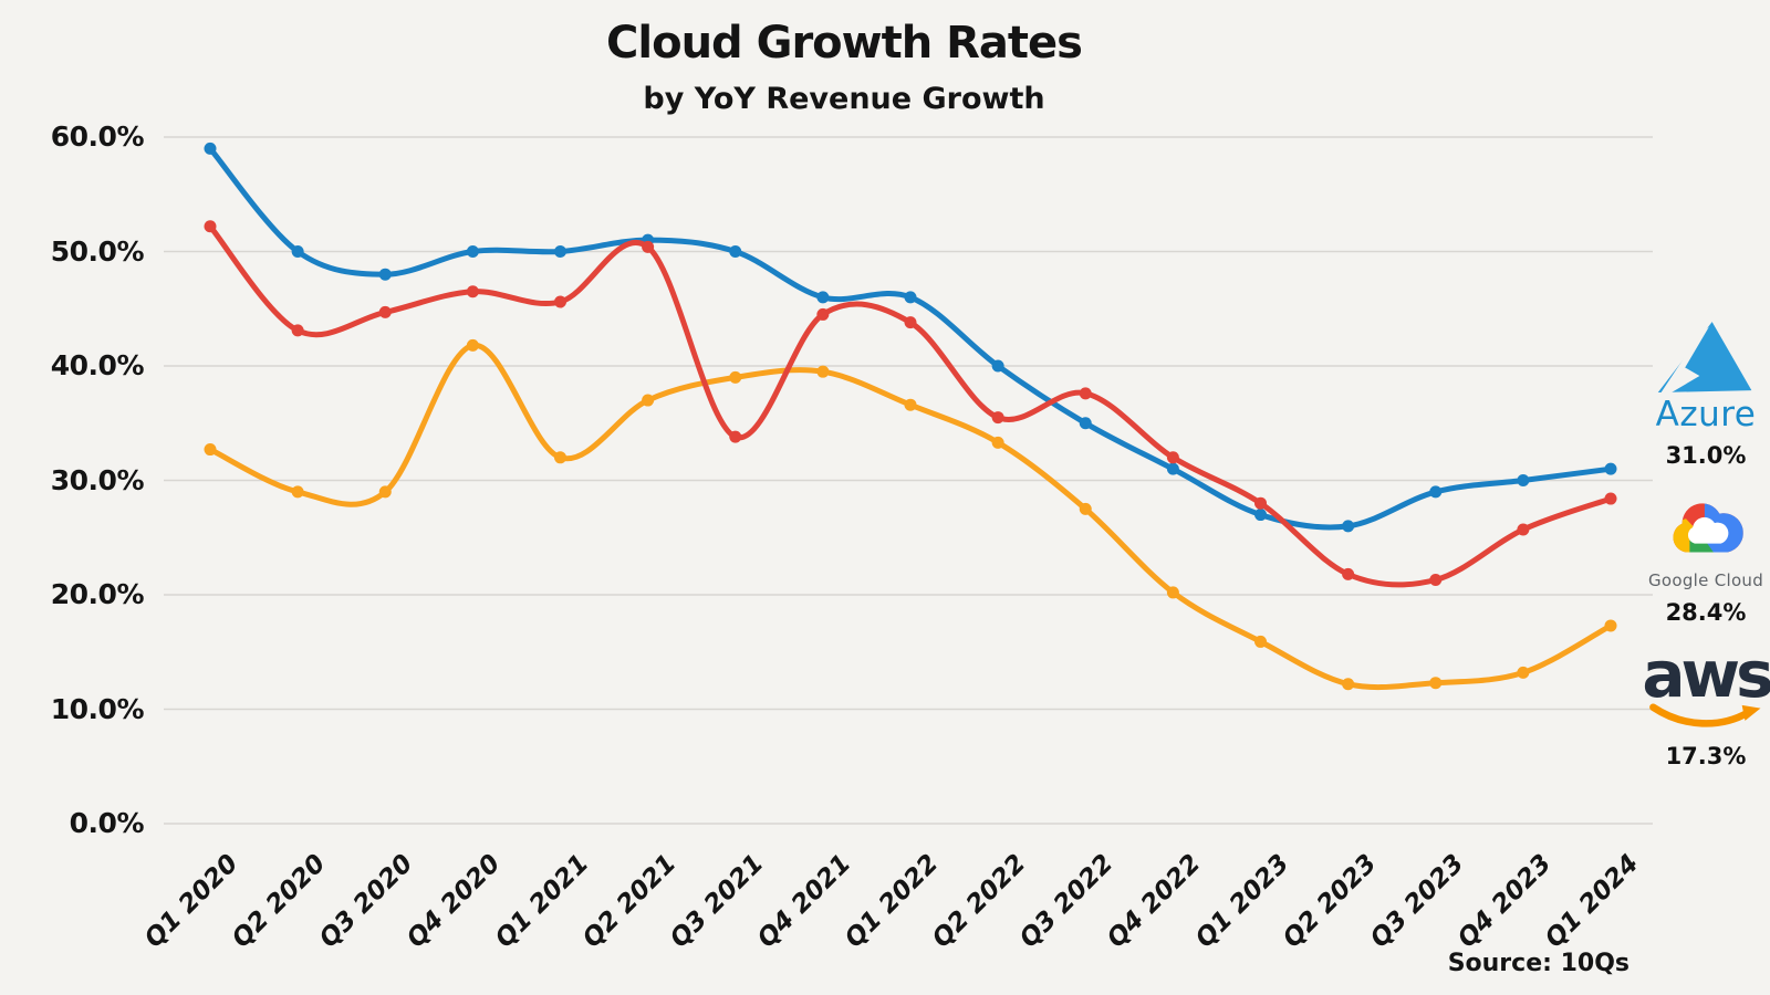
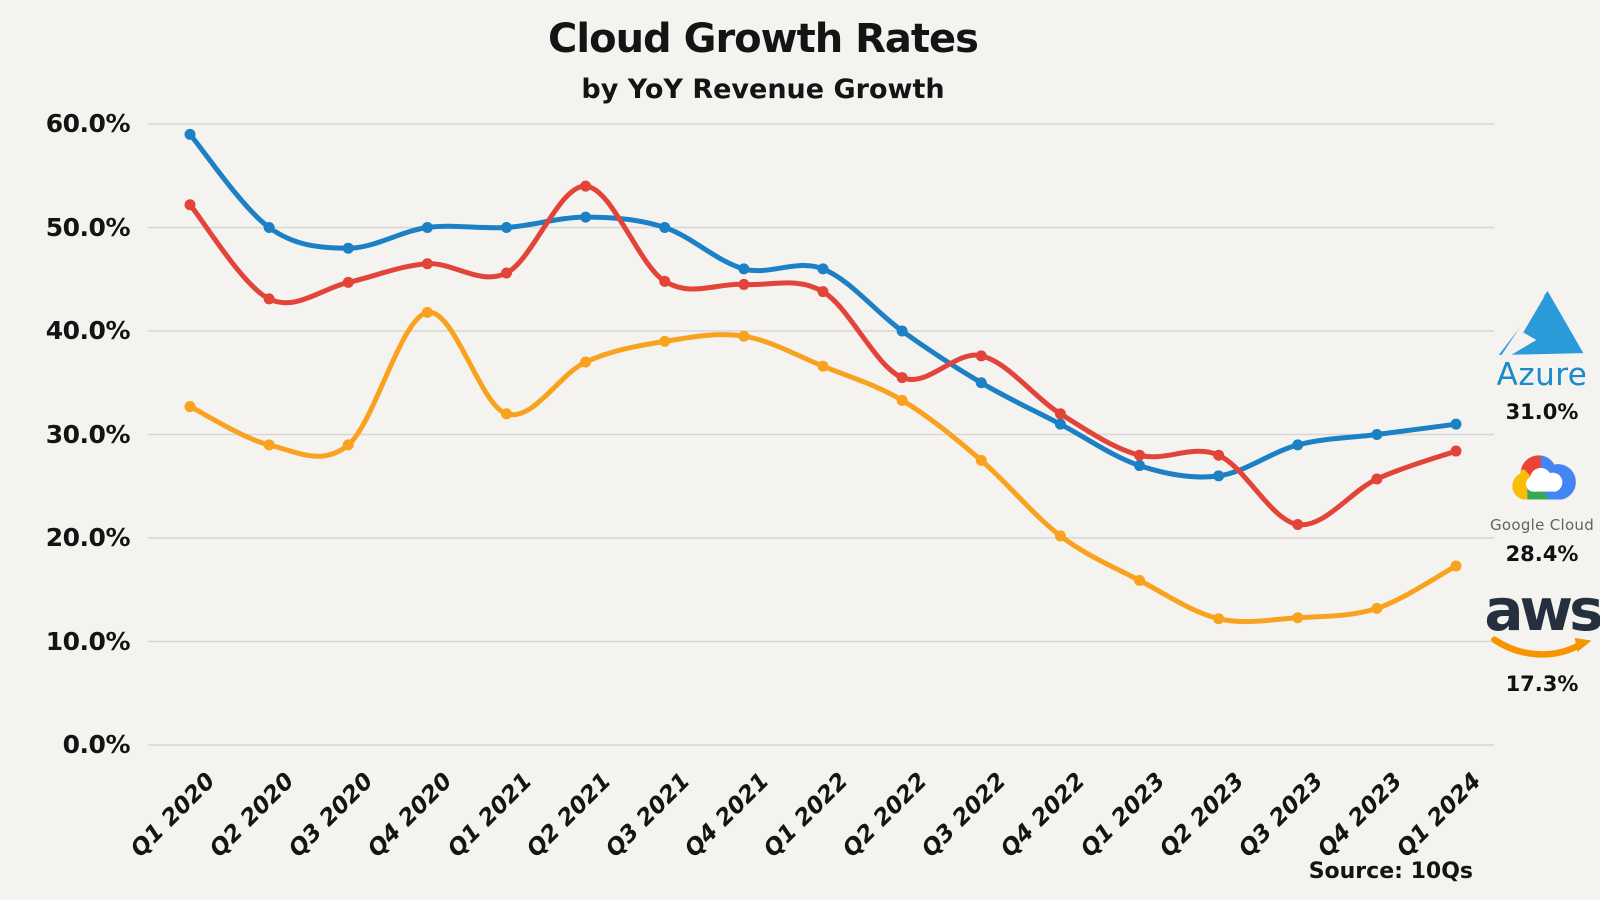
Google Cloud/Q2 2021: 50.4% -> 54.0%
Google Cloud/Q3 2021: 33.8% -> 44.8%
Google Cloud/Q2 2023: 21.8% -> 28.0%
